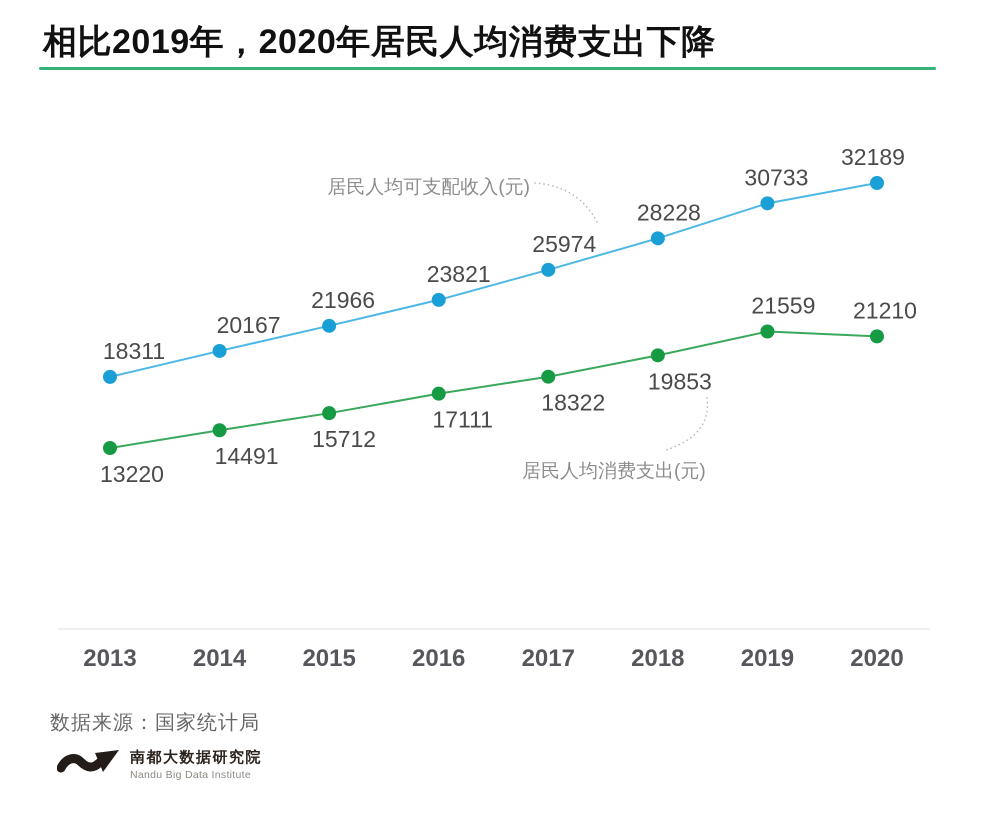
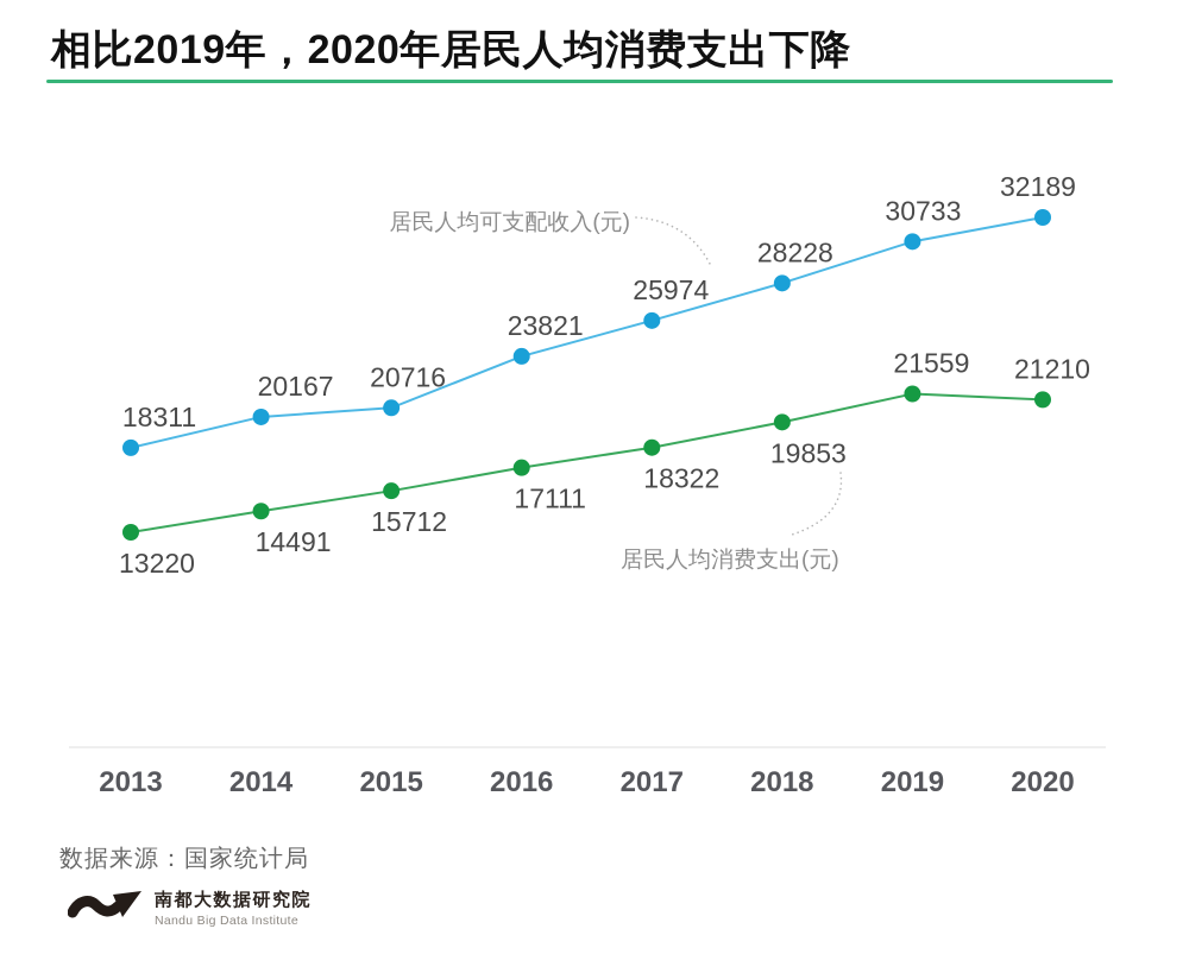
居民人均可支配收入(元)/2015: 21966 -> 20716
